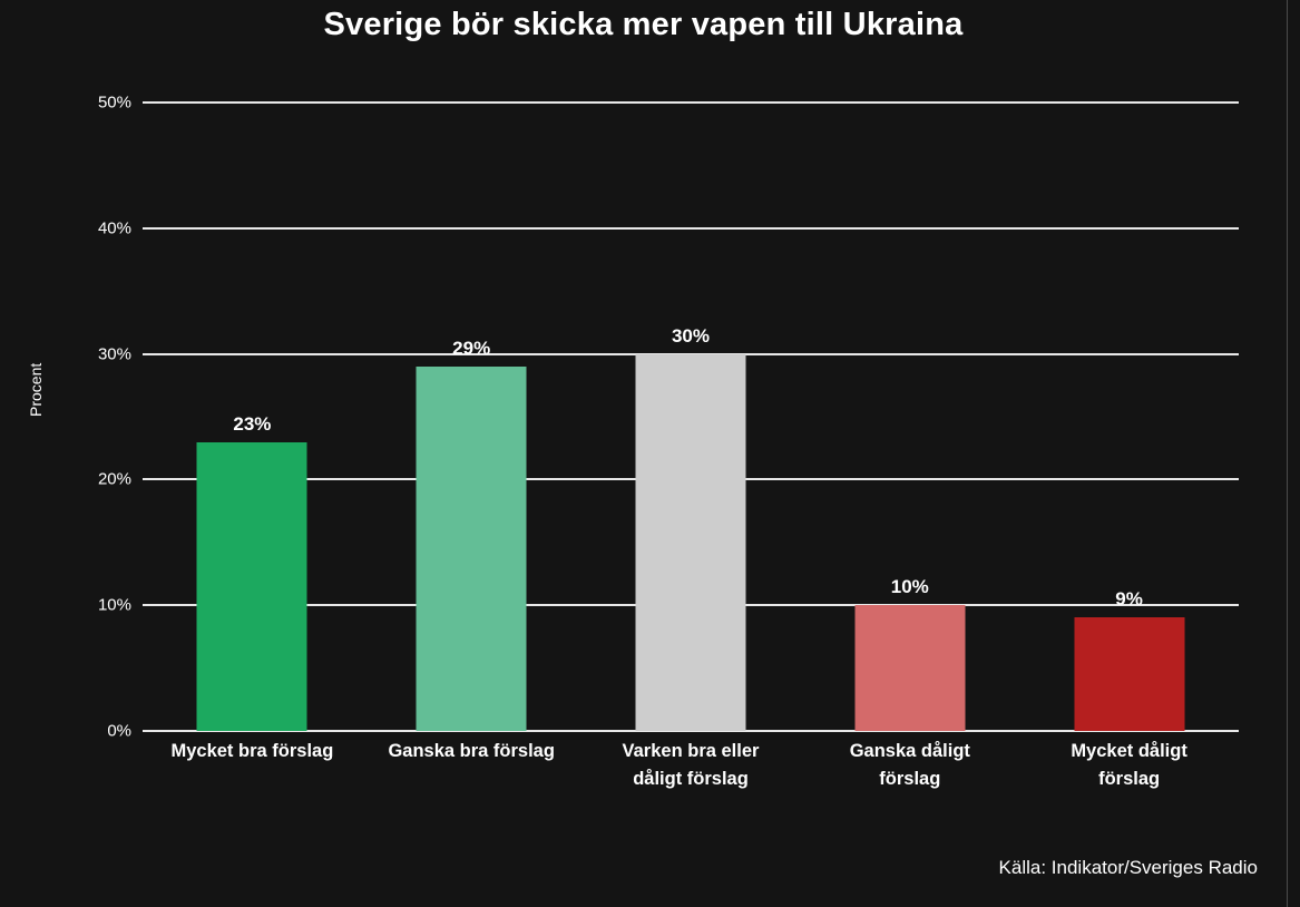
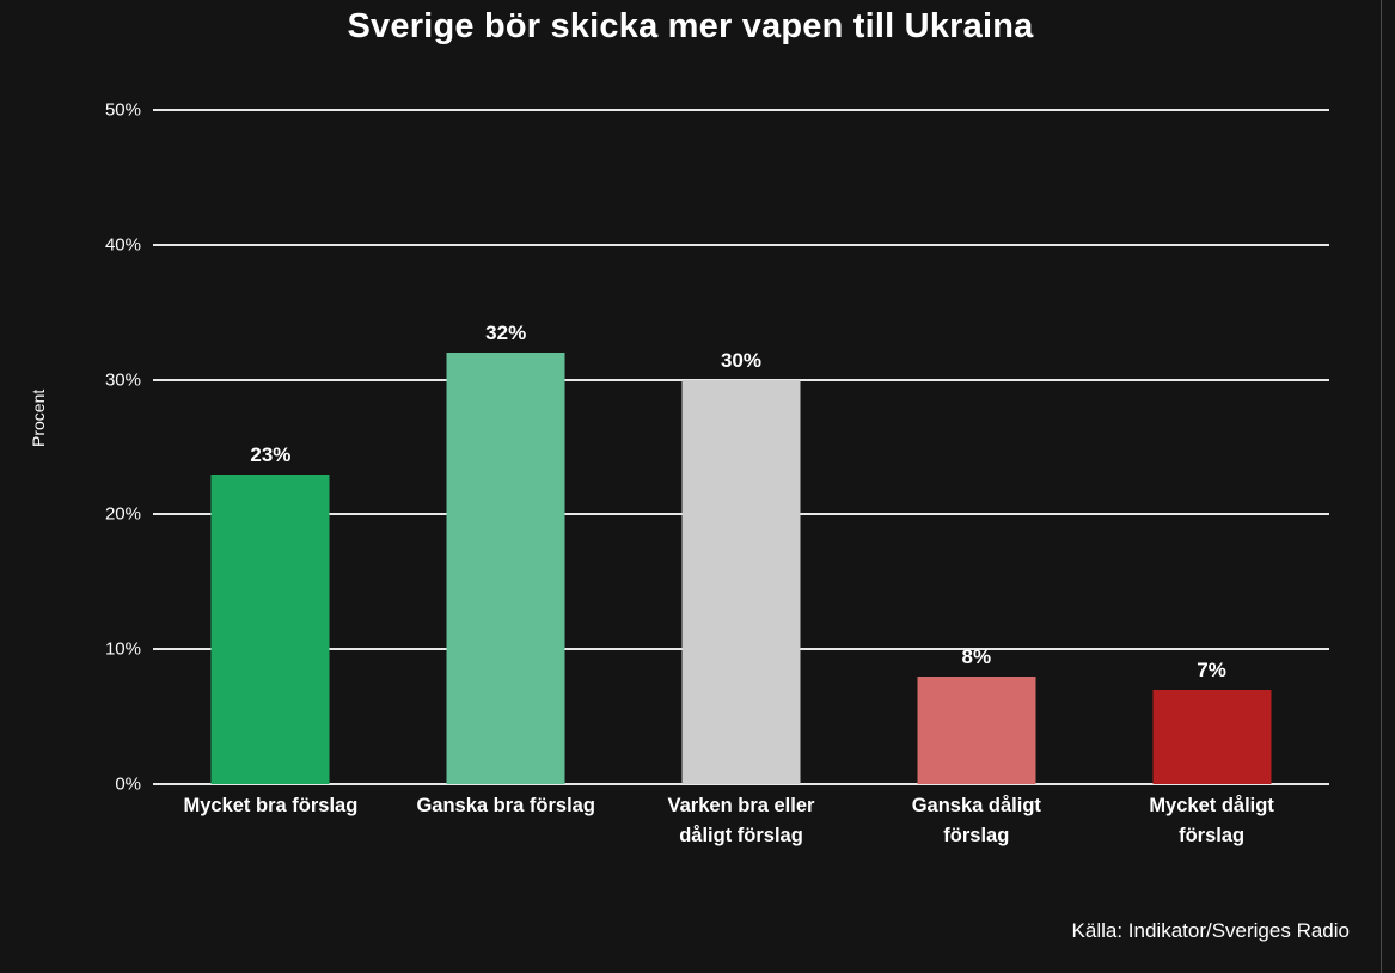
Ganska bra förslag: 29% -> 32%
Ganska dåligt förslag: 10% -> 8%
Mycket dåligt förslag: 9% -> 7%
